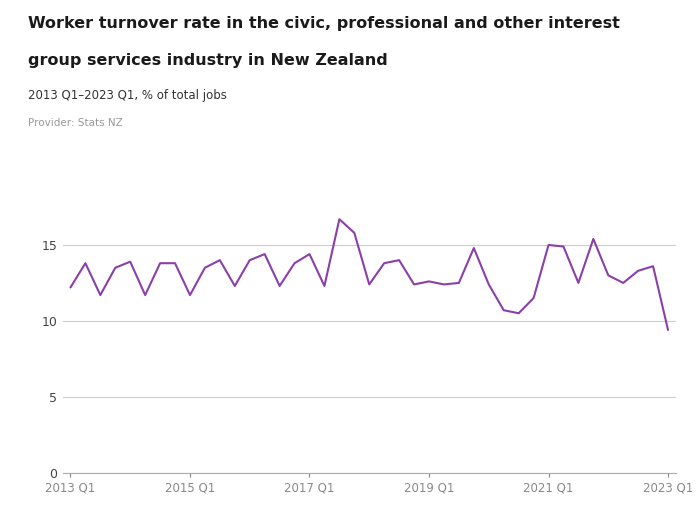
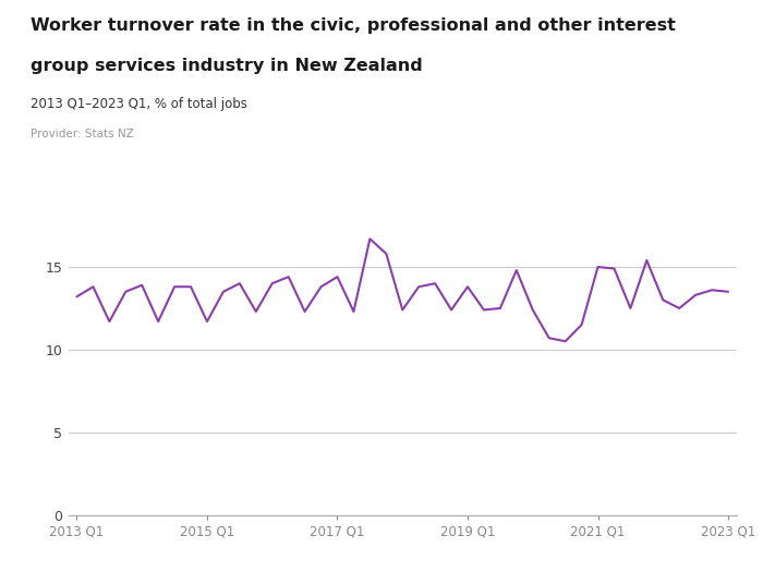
2013 Q1: 12.2 -> 13.2
2019 Q1: 12.6 -> 13.8
2023 Q1: 9.4 -> 13.5
